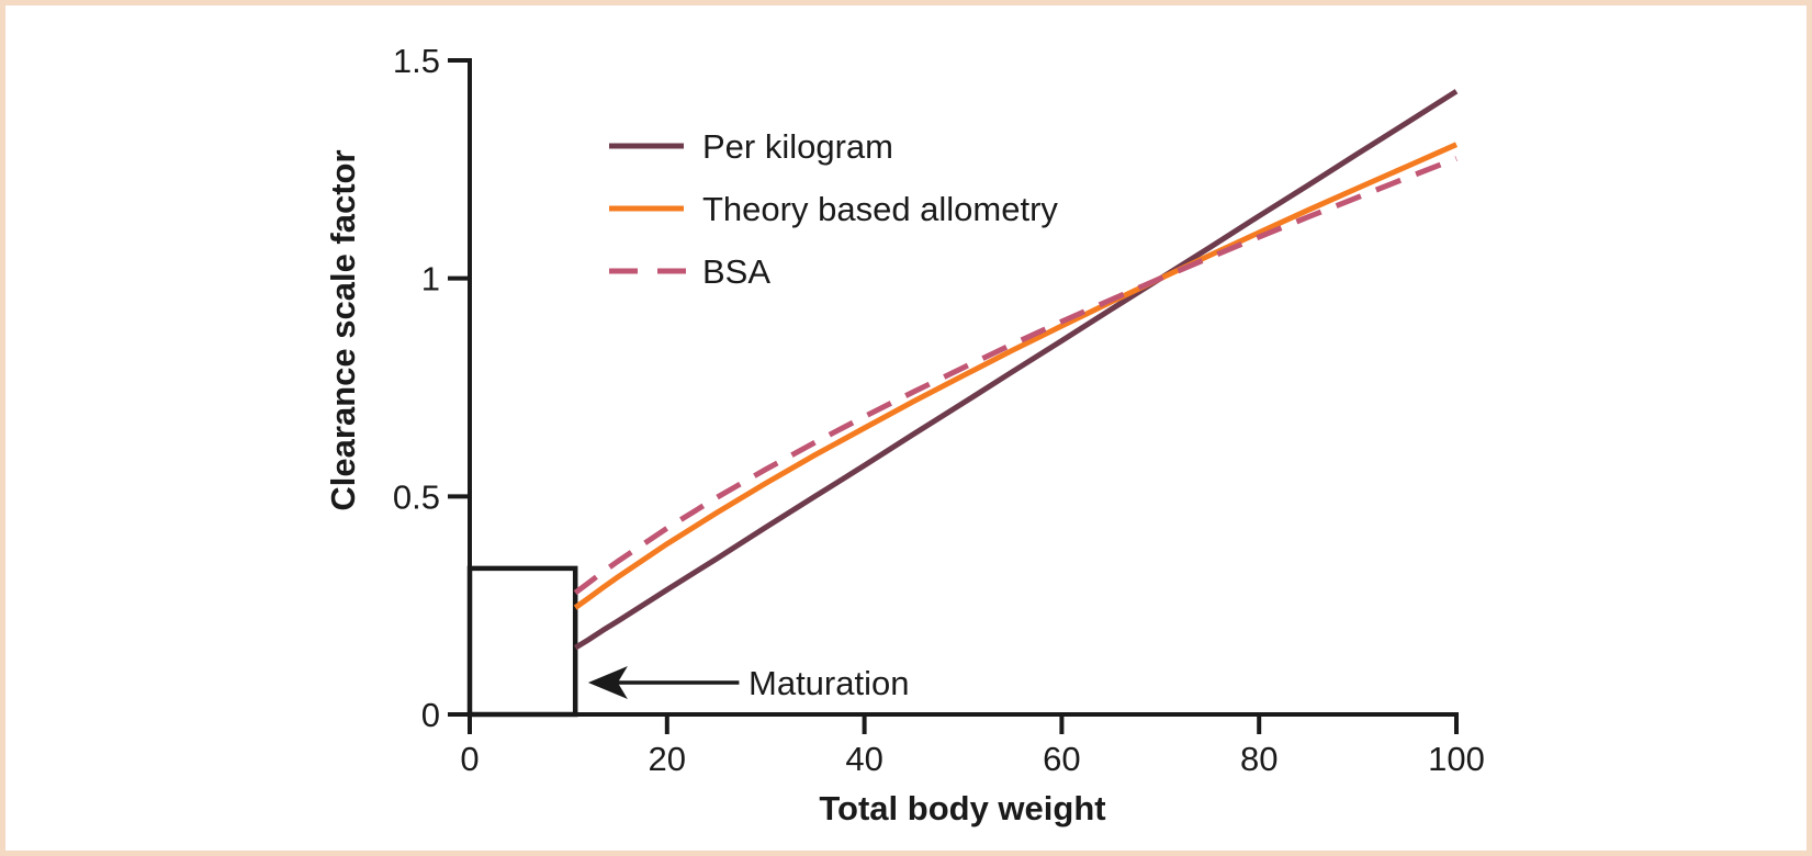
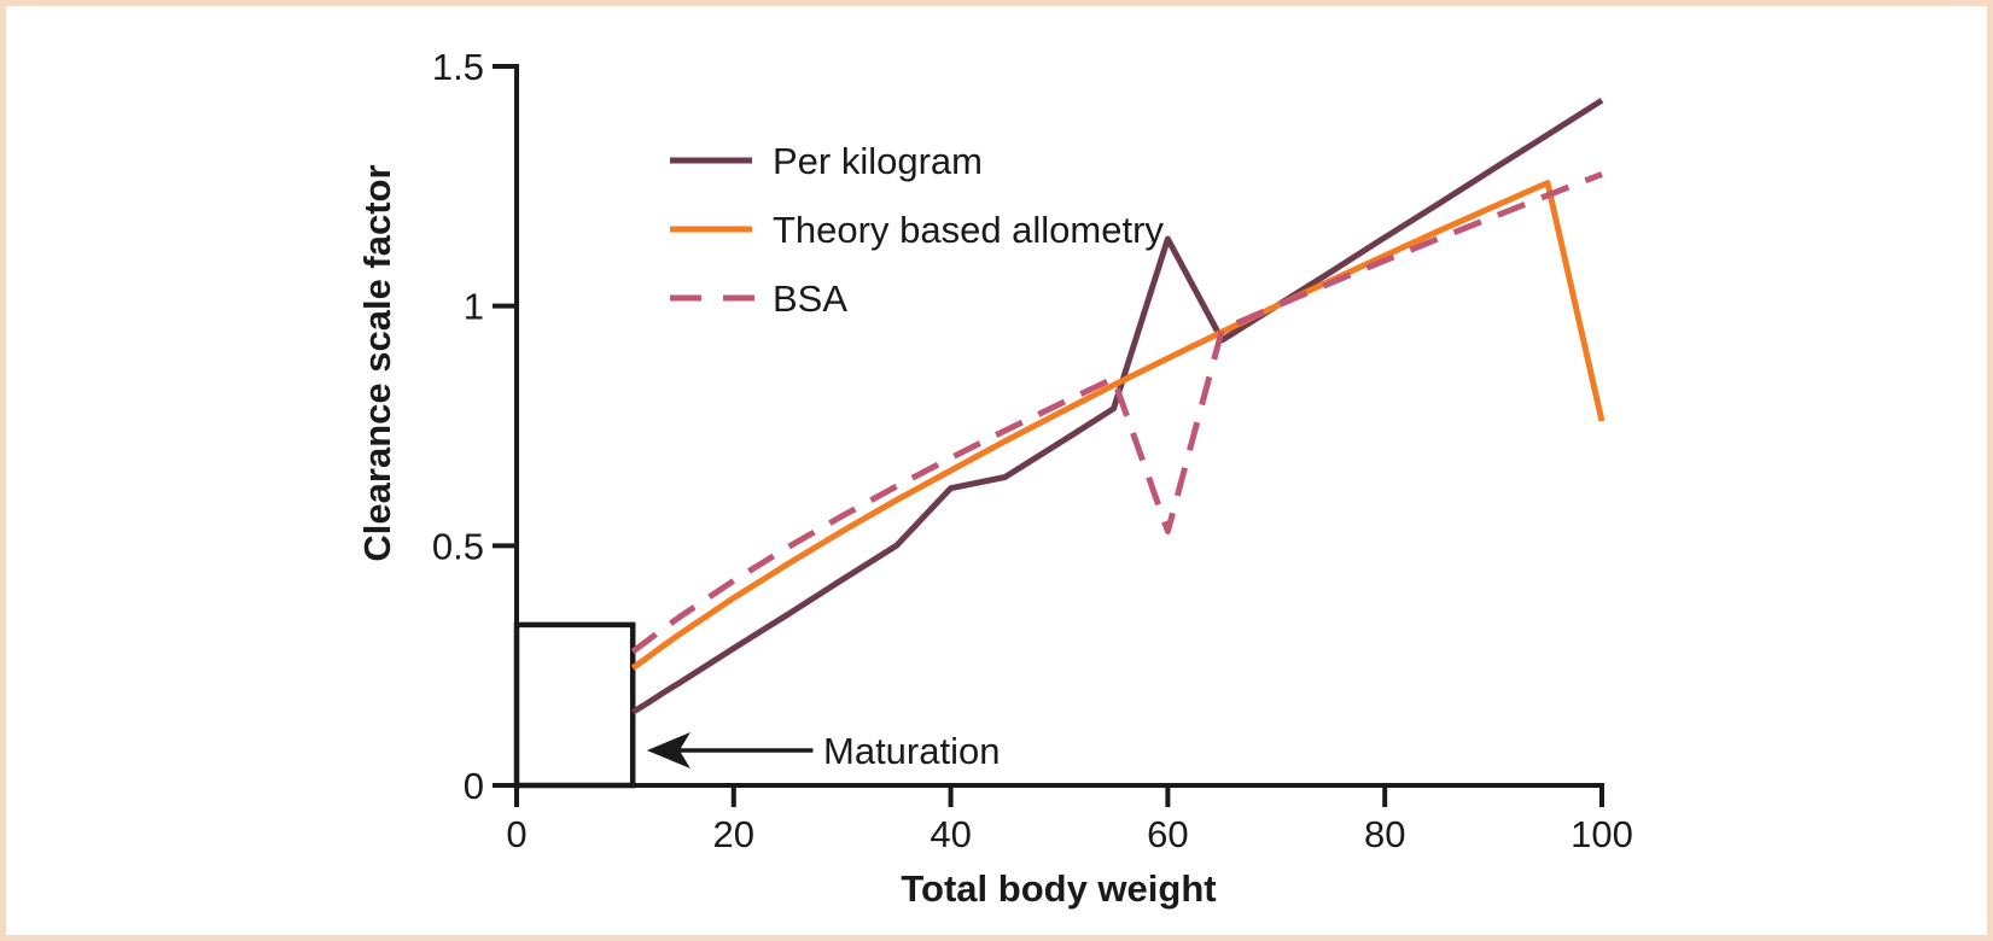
Per kilogram/40: 0.57 -> 0.62
Per kilogram/60: 0.86 -> 1.14
BSA/60: 0.90 -> 0.53
Theory based allometry/100: 1.31 -> 0.76
